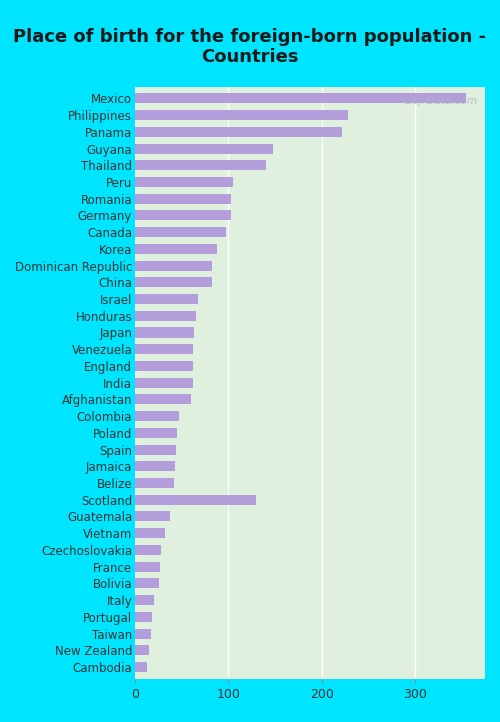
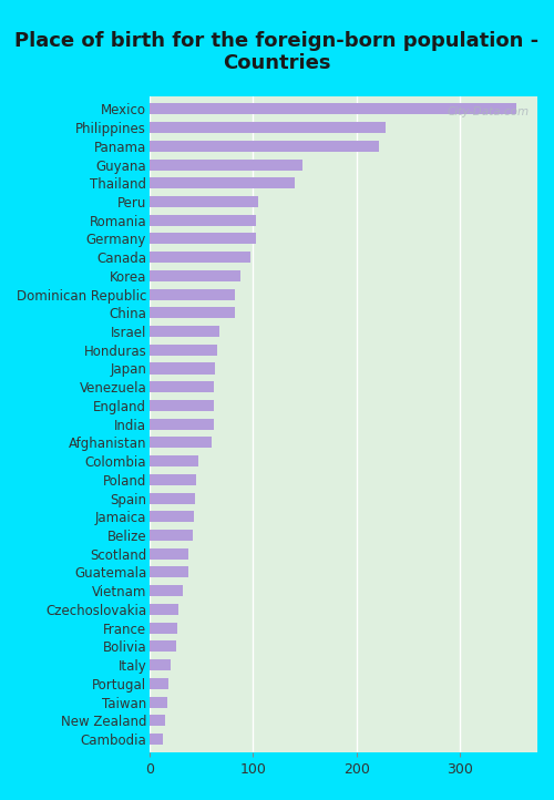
Scotland: 130 -> 38
